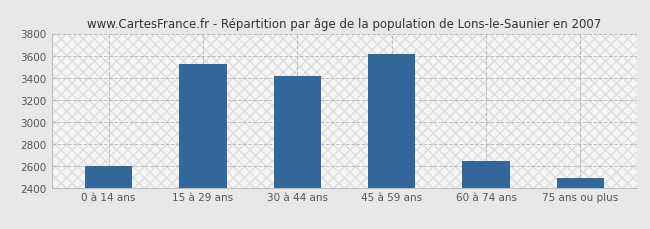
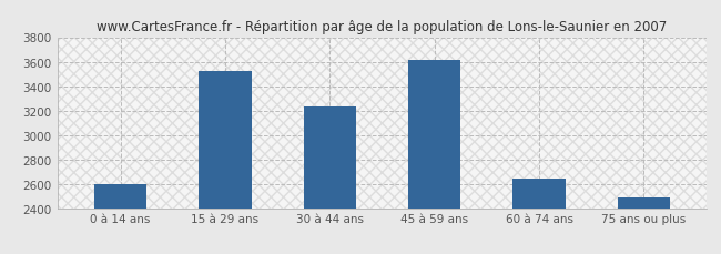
30 à 44 ans: 3410 -> 3230
